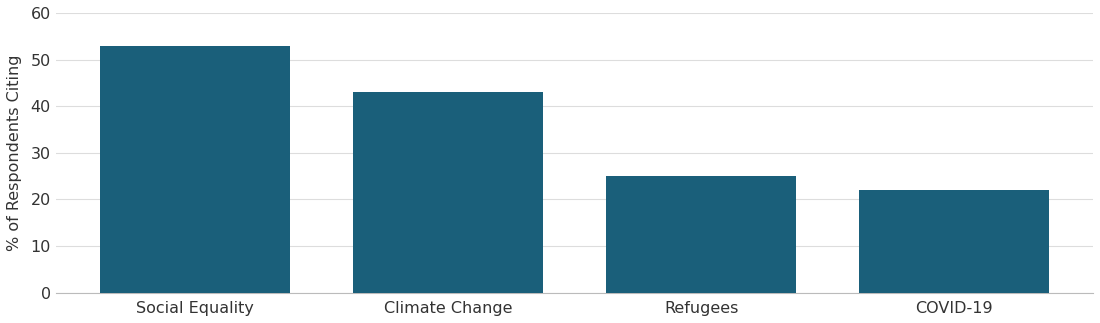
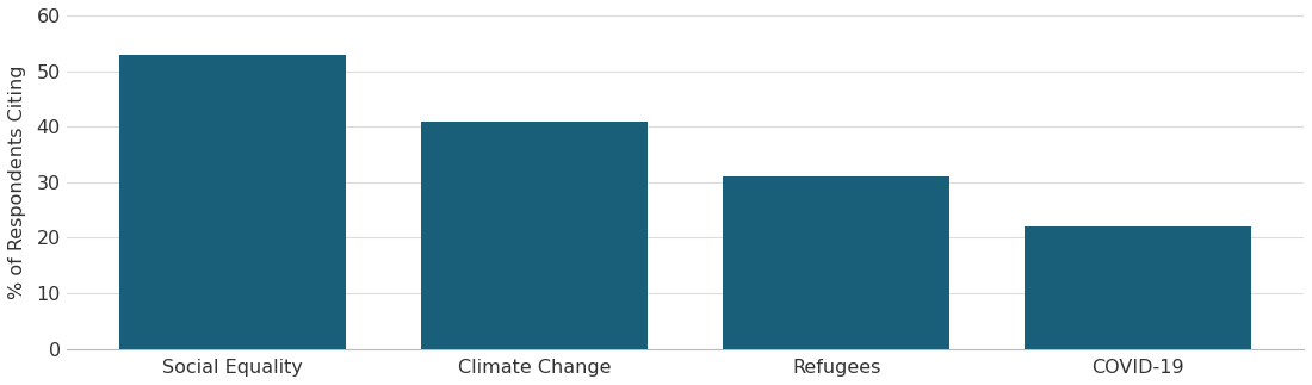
Climate Change: 43 -> 41
Refugees: 25 -> 31
